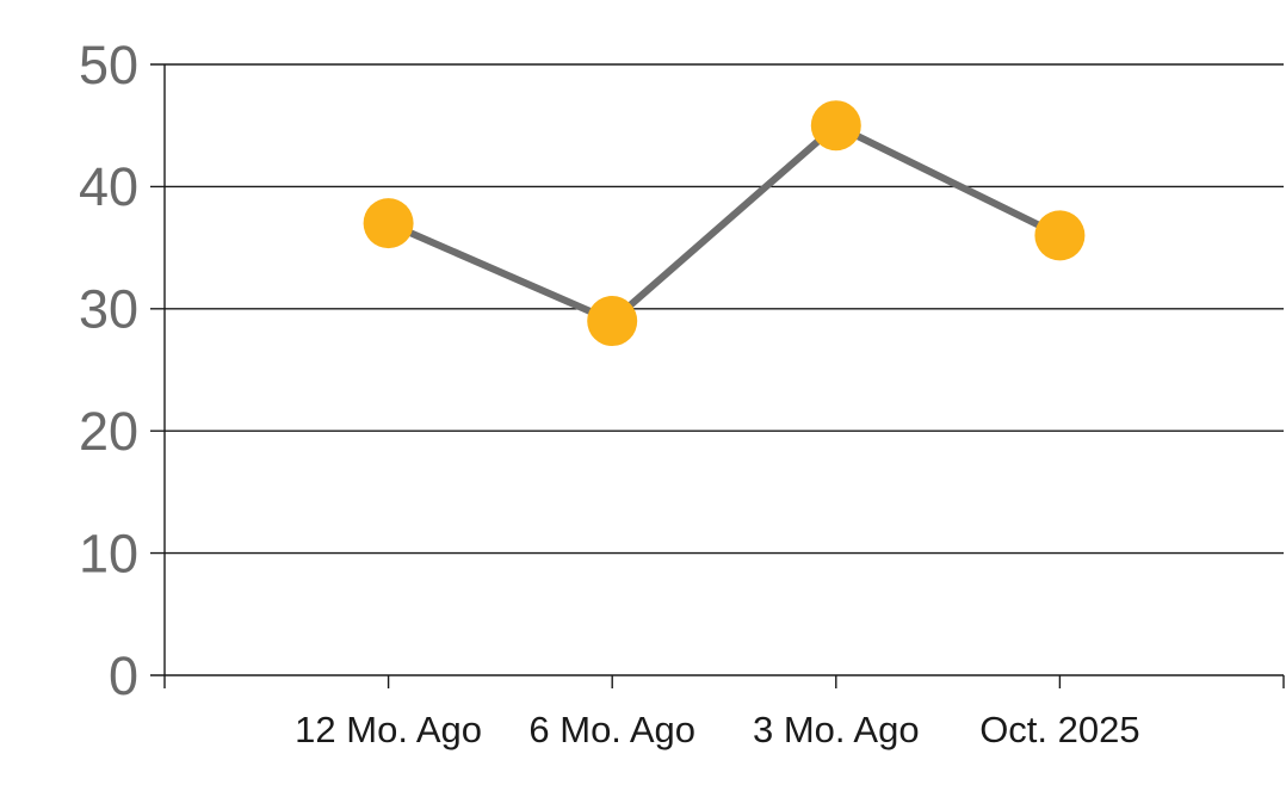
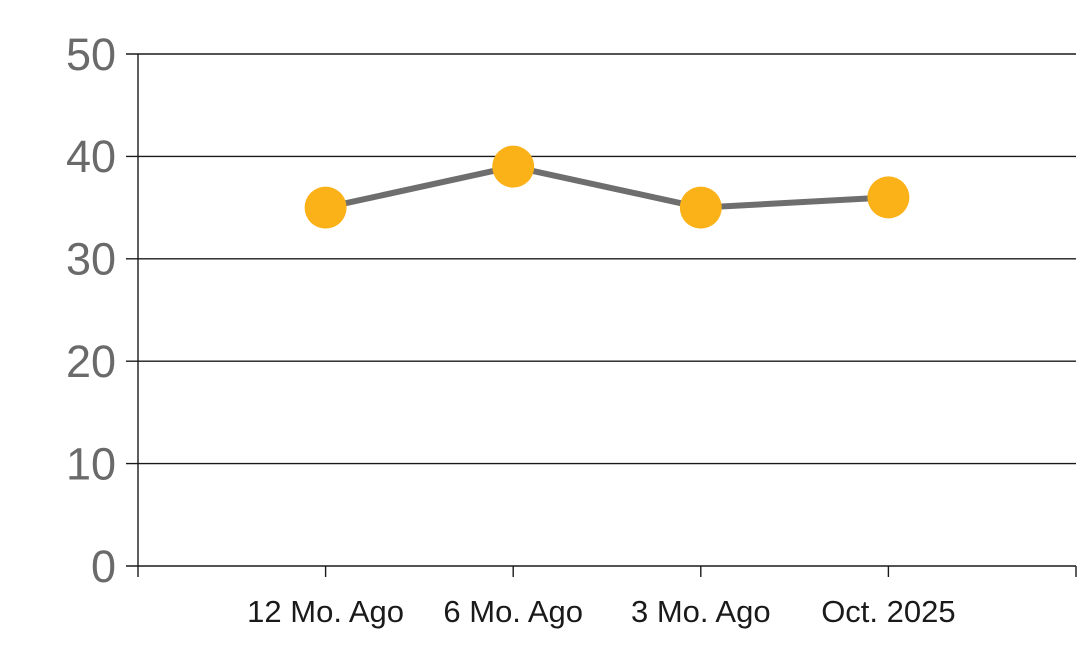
12 Mo. Ago: 37 -> 35
6 Mo. Ago: 29 -> 39
3 Mo. Ago: 45 -> 35
